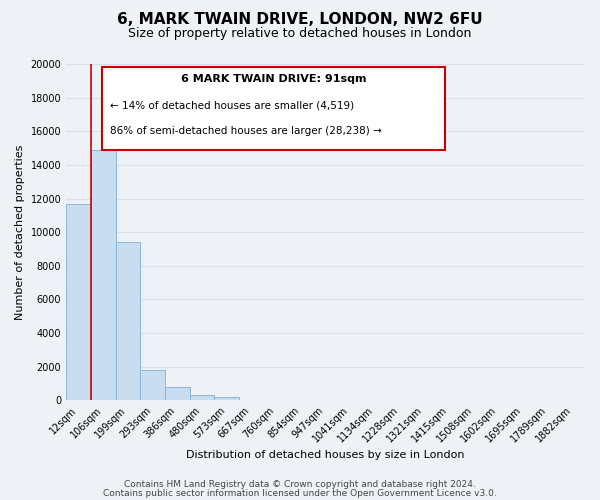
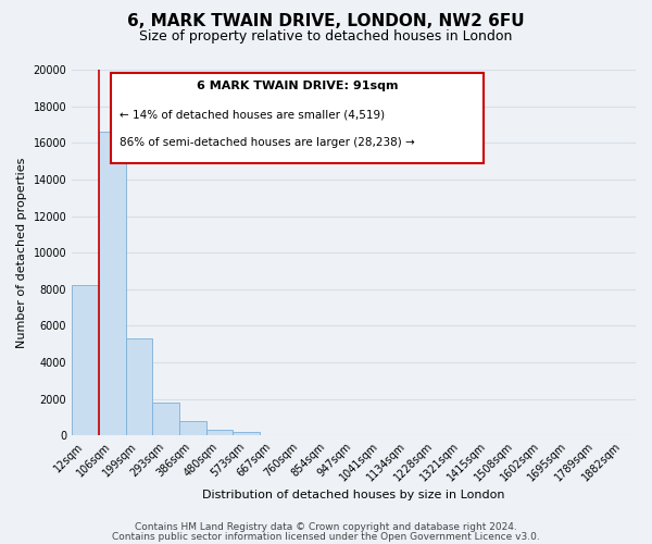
12sqm: 11700 -> 8200
106sqm: 14900 -> 16600
199sqm: 9400 -> 5300
